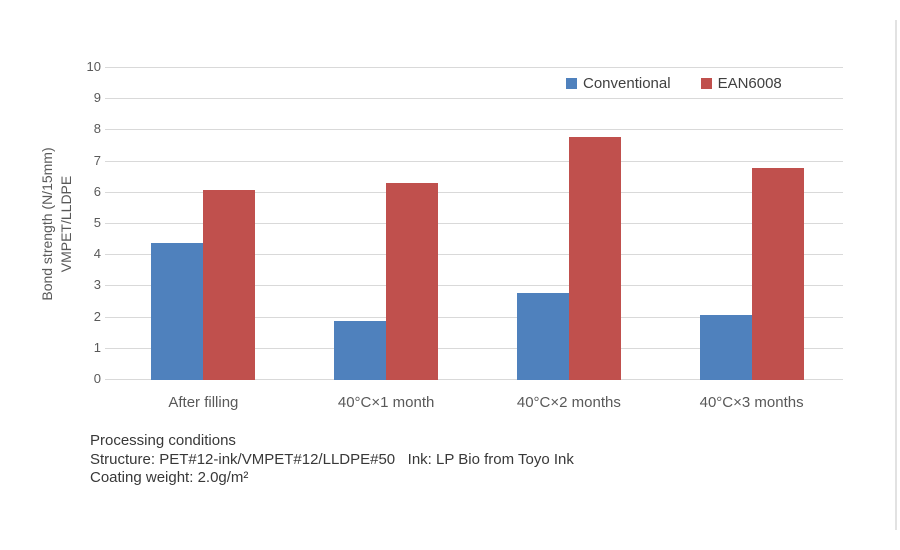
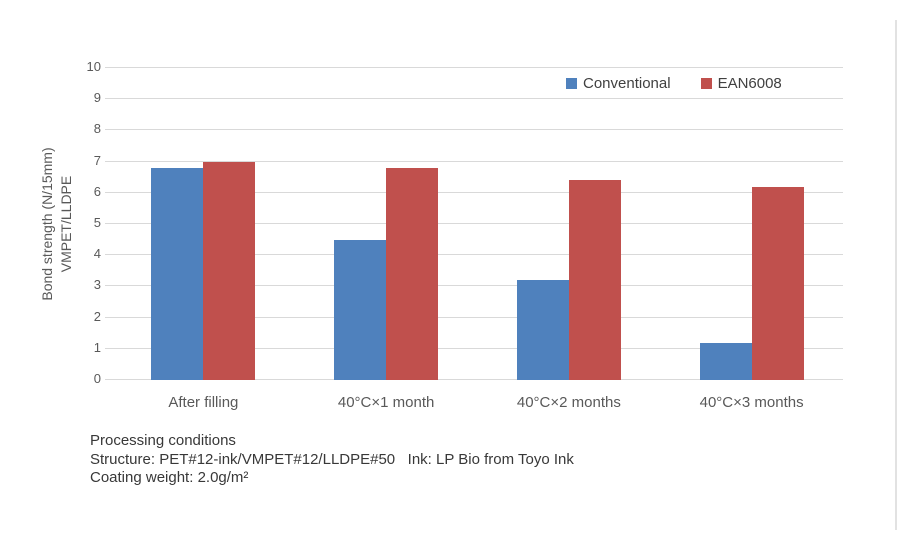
Conventional/After filling: 4.4 -> 6.8
EAN6008/After filling: 6.1 -> 7.0
Conventional/40°C×1 month: 1.9 -> 4.5
EAN6008/40°C×1 month: 6.3 -> 6.8
Conventional/40°C×2 months: 2.8 -> 3.2
EAN6008/40°C×2 months: 7.8 -> 6.4
Conventional/40°C×3 months: 2.1 -> 1.2
EAN6008/40°C×3 months: 6.8 -> 6.2
